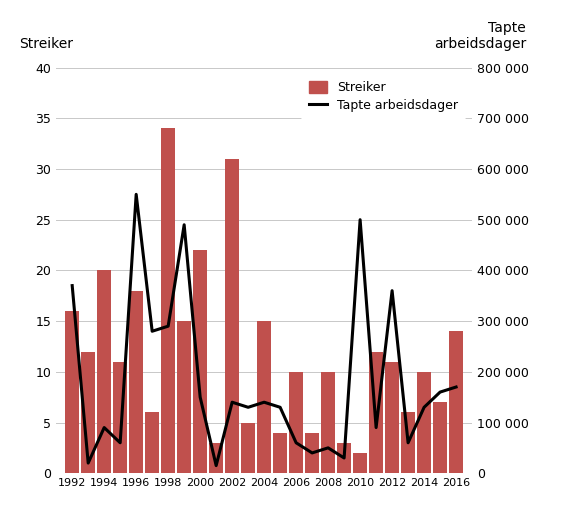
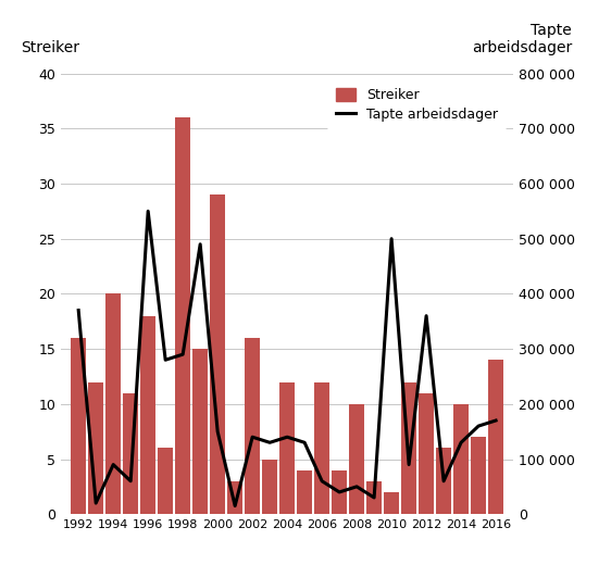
Streiker/1998: 34 -> 36
Streiker/2000: 22 -> 29
Streiker/2002: 31 -> 16
Streiker/2004: 15 -> 12
Streiker/2006: 10 -> 12
